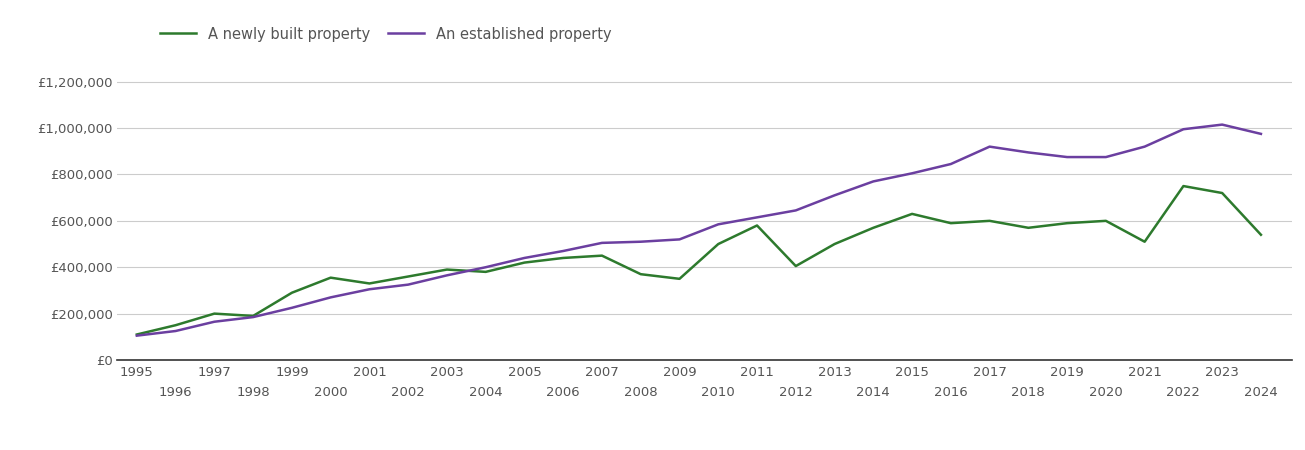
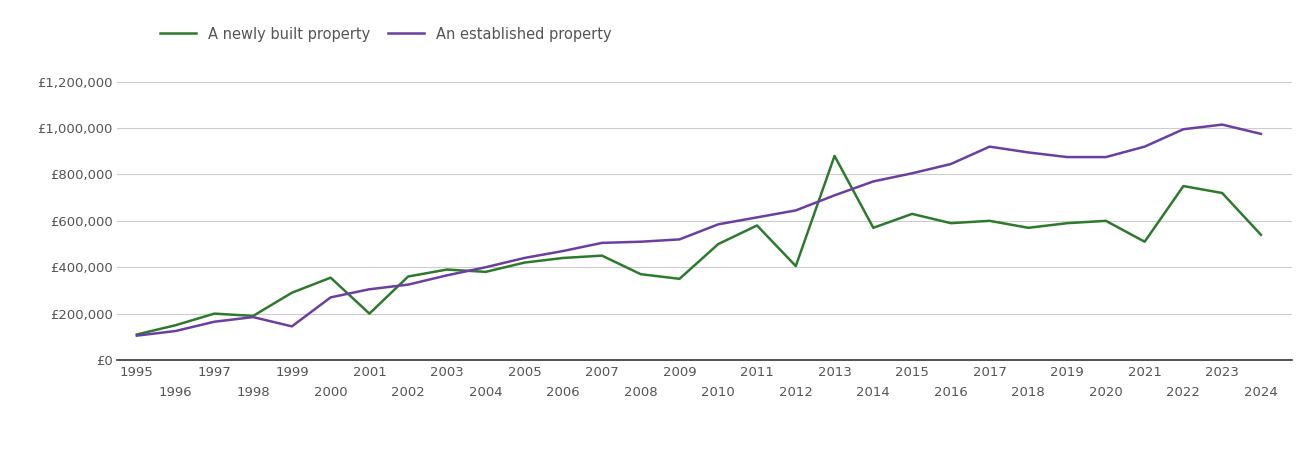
An established property/1999: £225,000 -> £145,000
A newly built property/2001: £330,000 -> £200,000
A newly built property/2013: £500,000 -> £880,000
